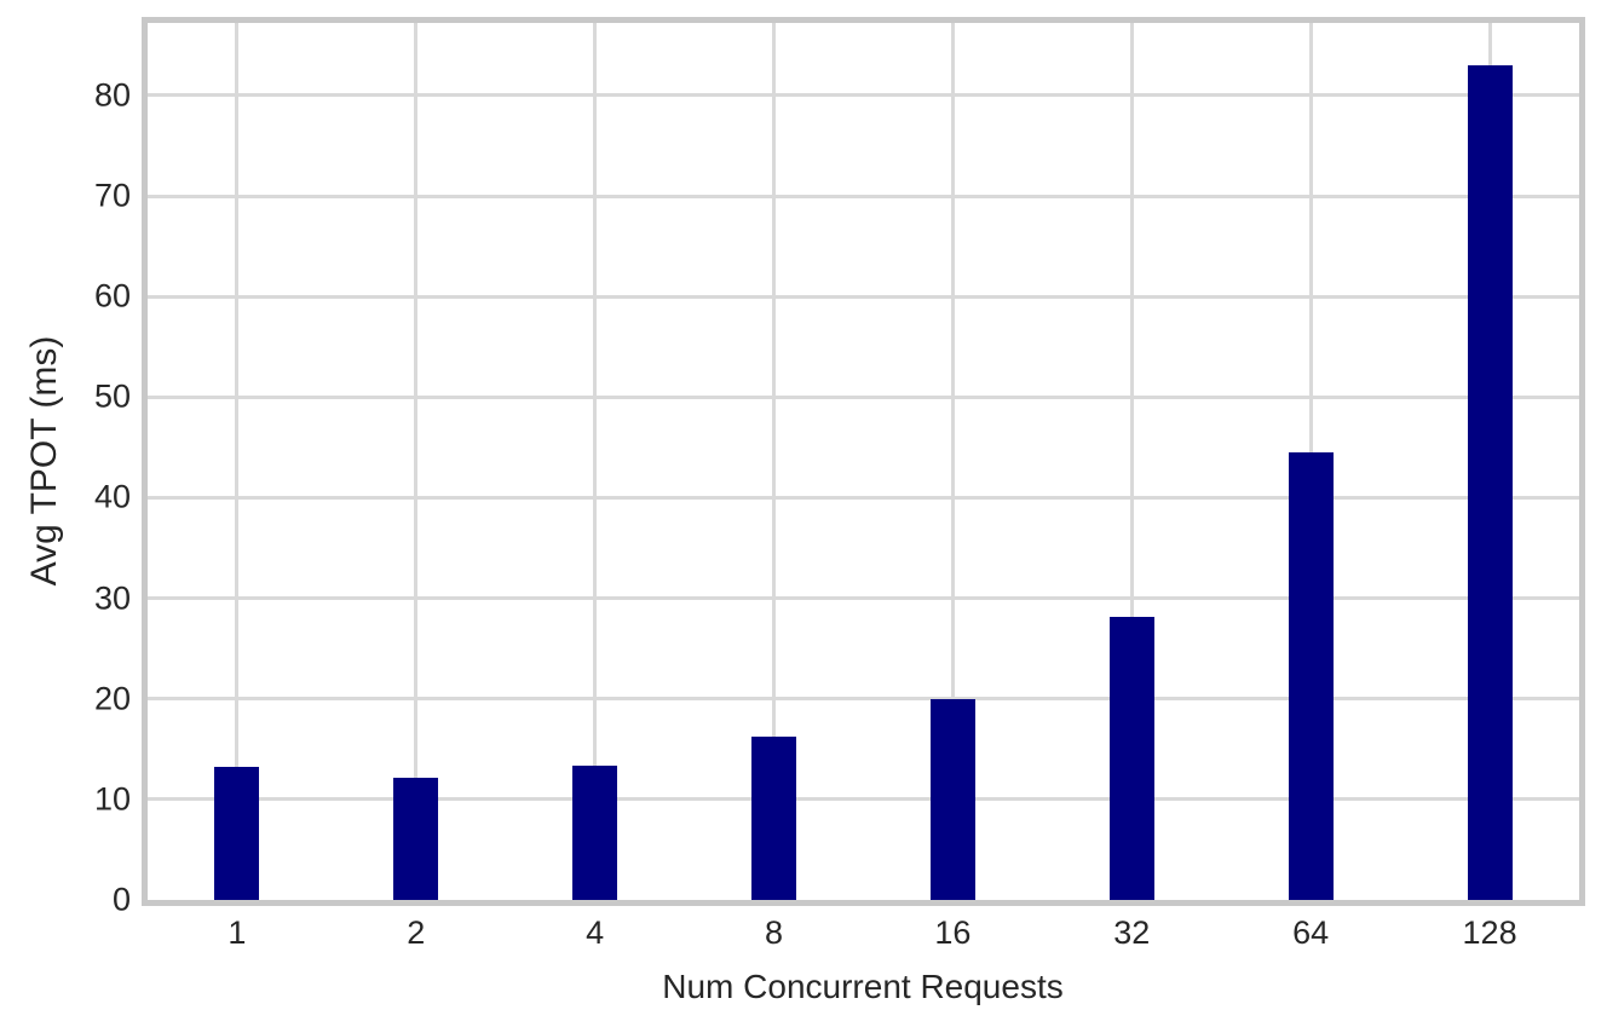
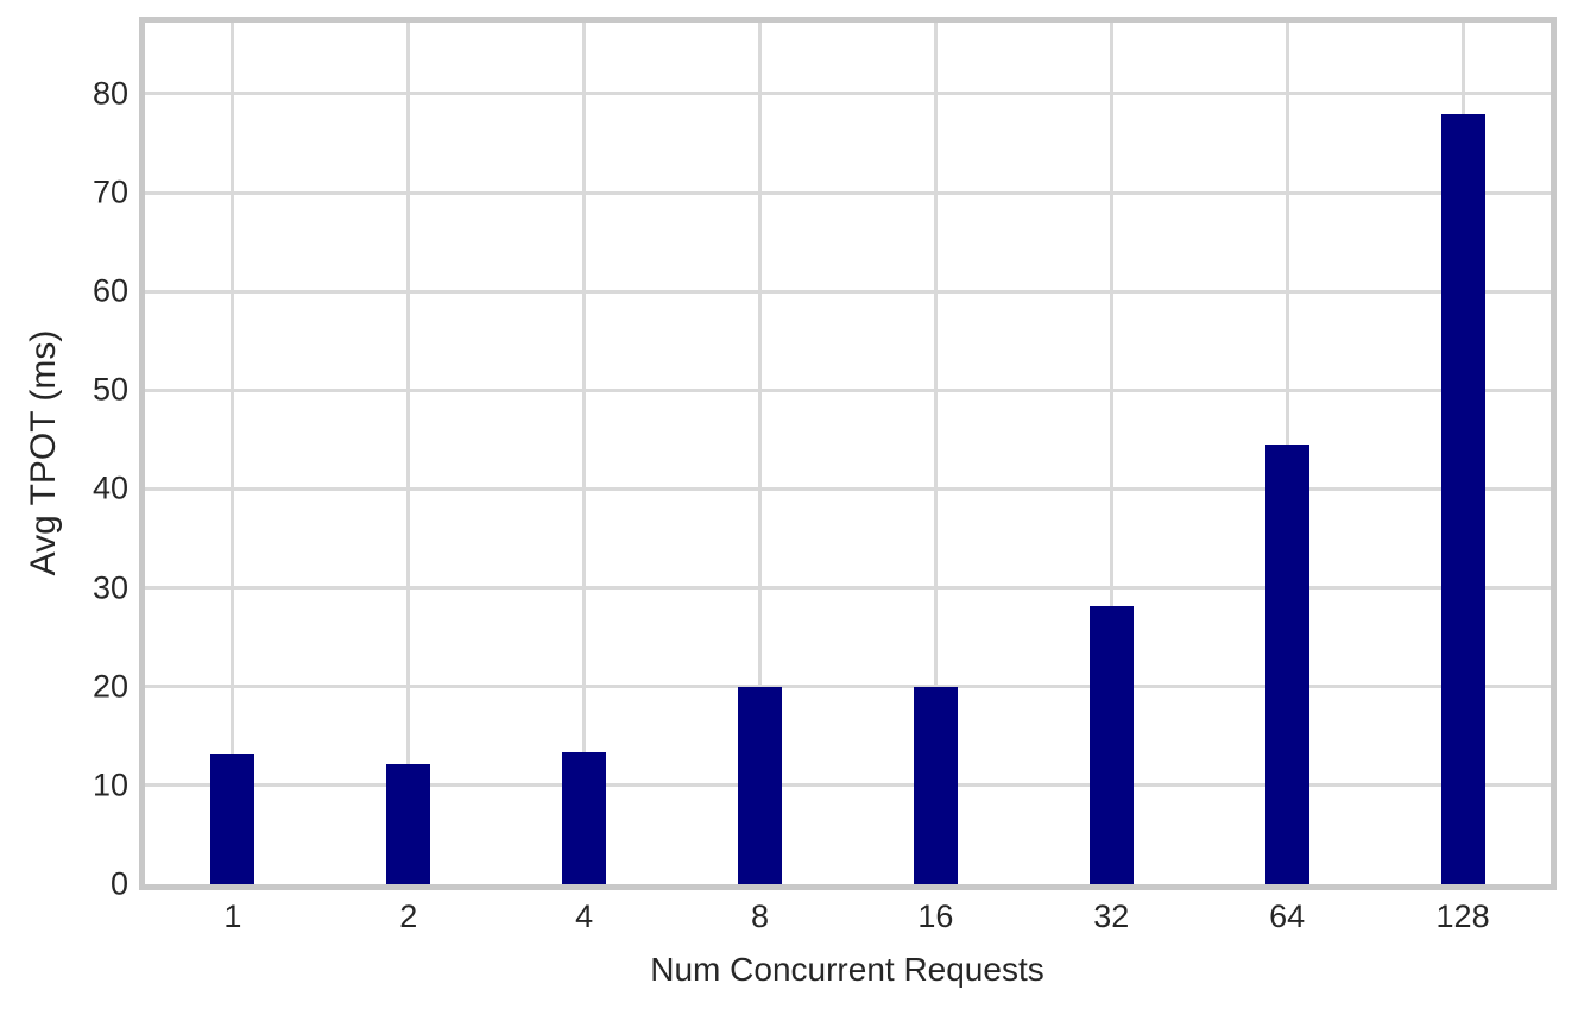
8: 16 -> 20
128: 83 -> 78
